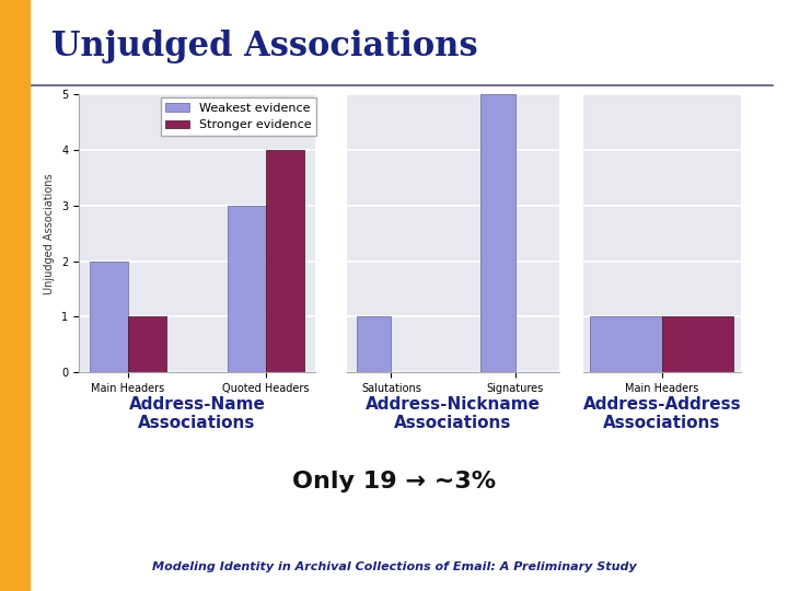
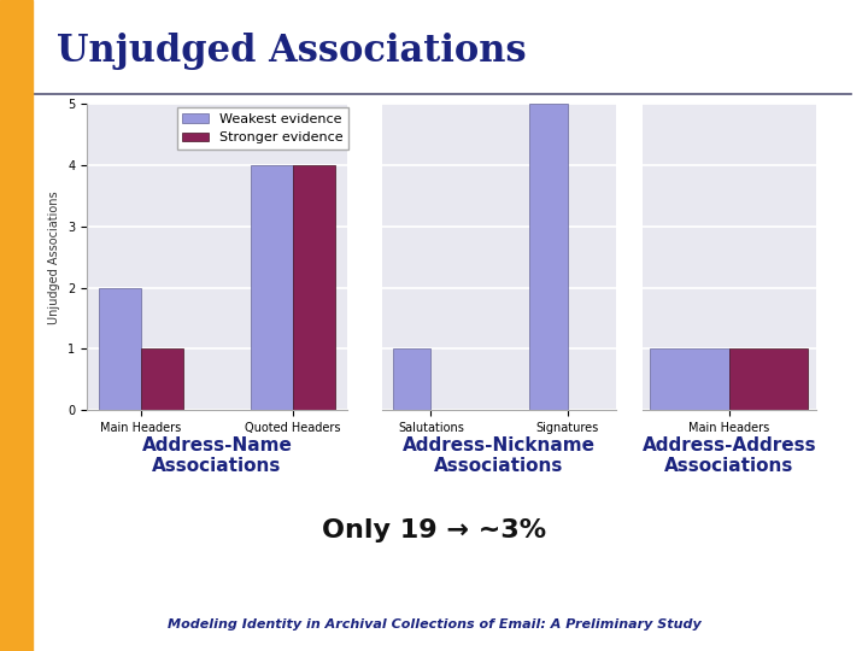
Weakest evidence/Quoted Headers: 3 -> 4
